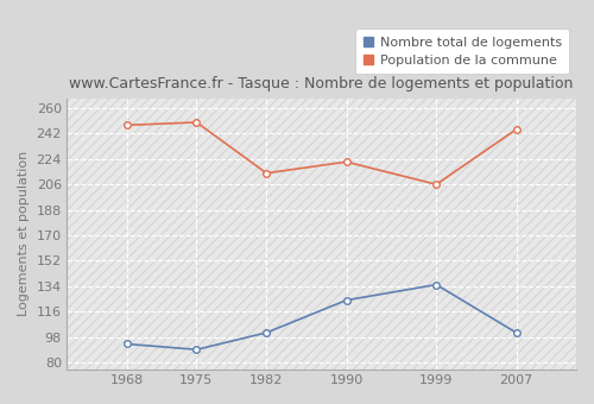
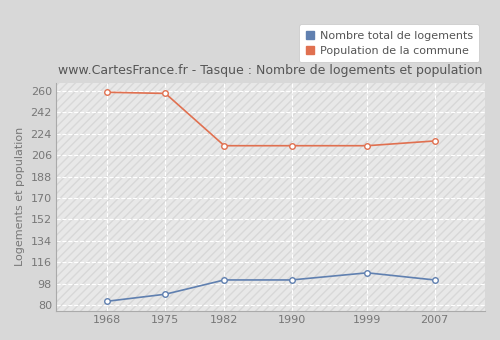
Nombre total de logements/1968: 93 -> 83
Population de la commune/1968: 248 -> 259
Population de la commune/1975: 250 -> 258
Nombre total de logements/1990: 124 -> 101
Population de la commune/1990: 222 -> 214
Nombre total de logements/1999: 135 -> 107
Population de la commune/1999: 206 -> 214
Population de la commune/2007: 245 -> 218
